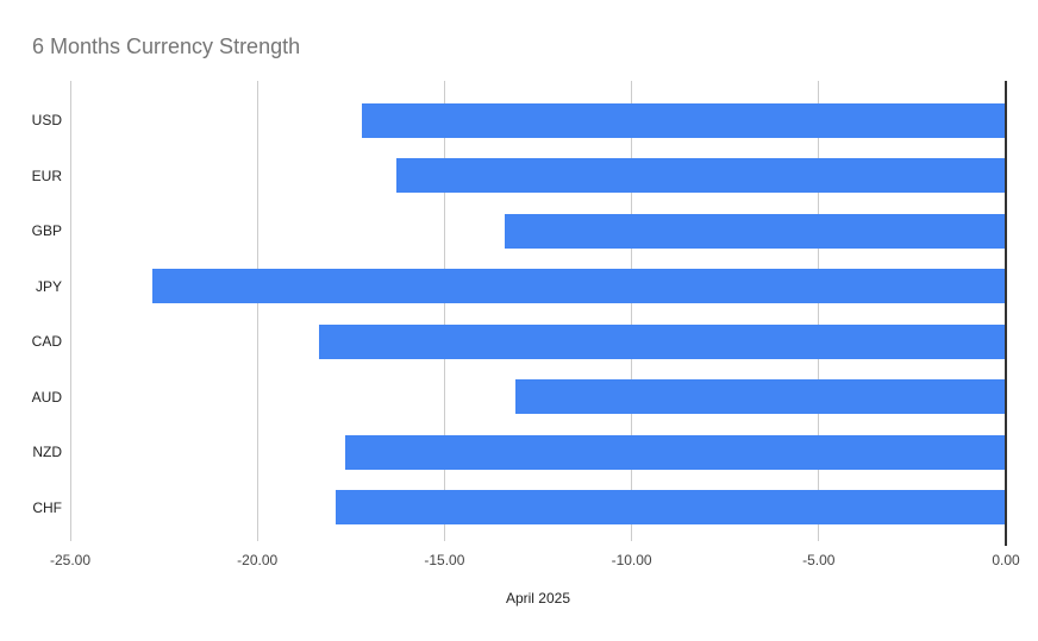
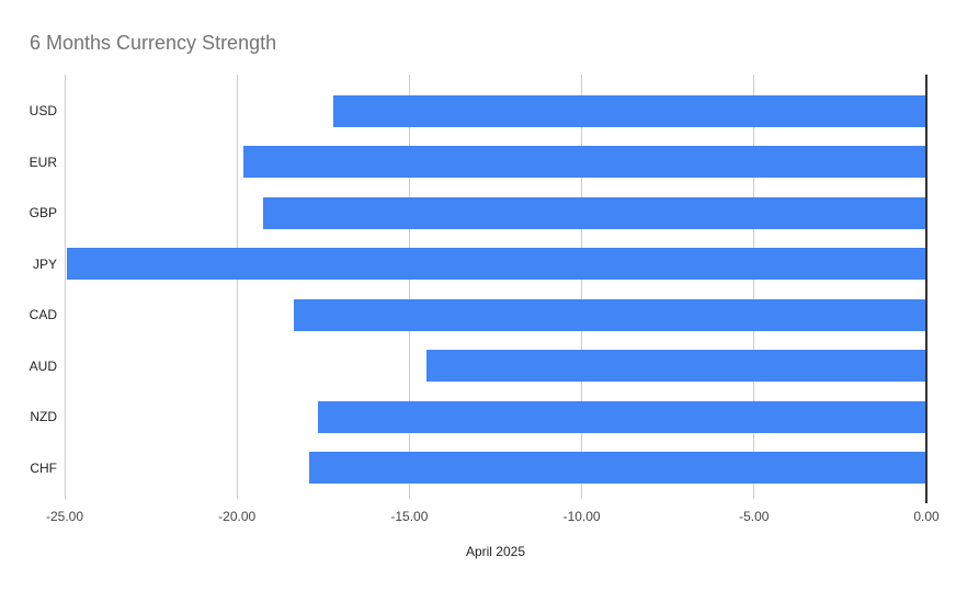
EUR: -16.3 -> -19.8
GBP: -13.4 -> -19.2
JPY: -22.8 -> -24.9
AUD: -13.1 -> -14.5
